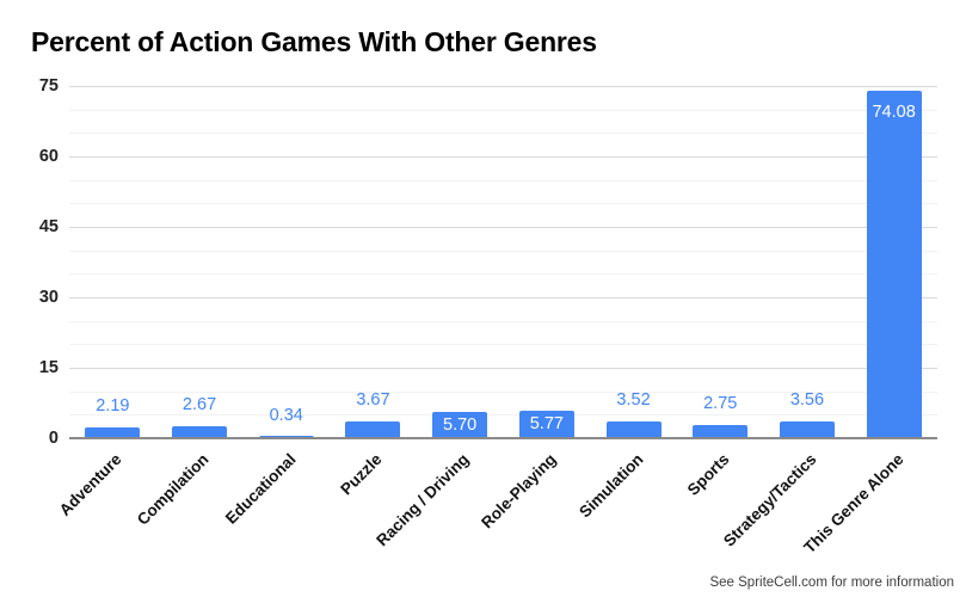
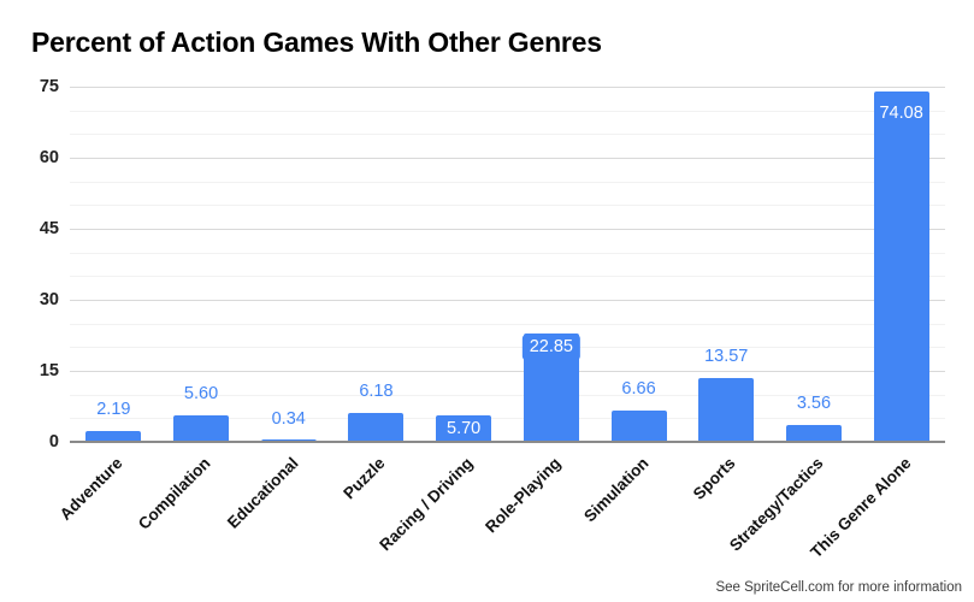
Compilation: 2.67 -> 5.60
Puzzle: 3.67 -> 6.18
Role-Playing: 5.77 -> 22.85
Simulation: 3.52 -> 6.66
Sports: 2.75 -> 13.57
